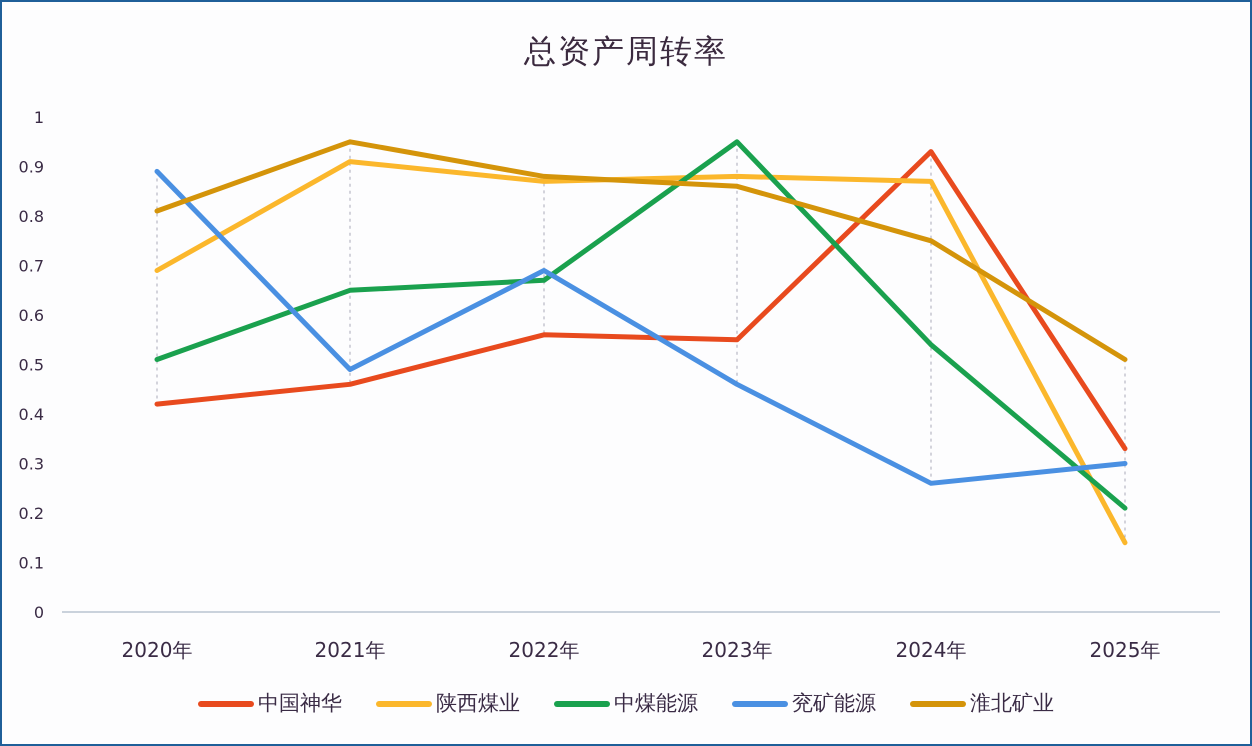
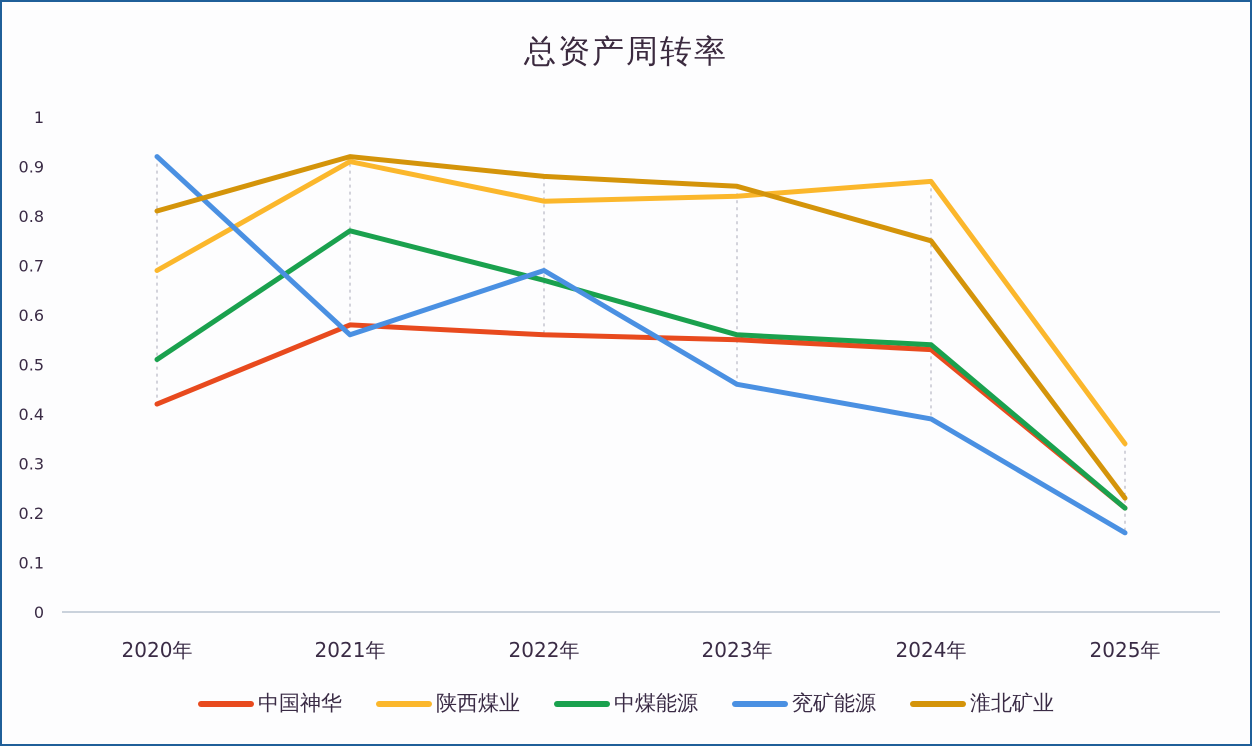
兖矿能源/2020年: 0.89 -> 0.92
中国神华/2021年: 0.46 -> 0.58
中煤能源/2021年: 0.65 -> 0.77
兖矿能源/2021年: 0.49 -> 0.56
淮北矿业/2021年: 0.95 -> 0.92
陕西煤业/2022年: 0.87 -> 0.83
陕西煤业/2023年: 0.88 -> 0.84
中煤能源/2023年: 0.95 -> 0.56
中国神华/2024年: 0.93 -> 0.53
兖矿能源/2024年: 0.26 -> 0.39
中国神华/2025年: 0.33 -> 0.21
陕西煤业/2025年: 0.14 -> 0.34
兖矿能源/2025年: 0.30 -> 0.16
淮北矿业/2025年: 0.51 -> 0.23
